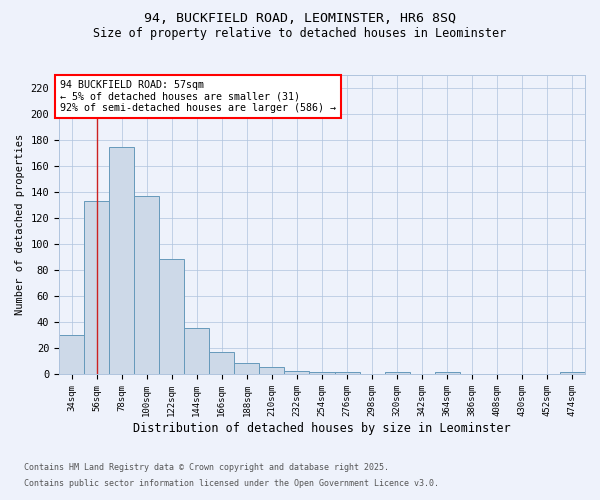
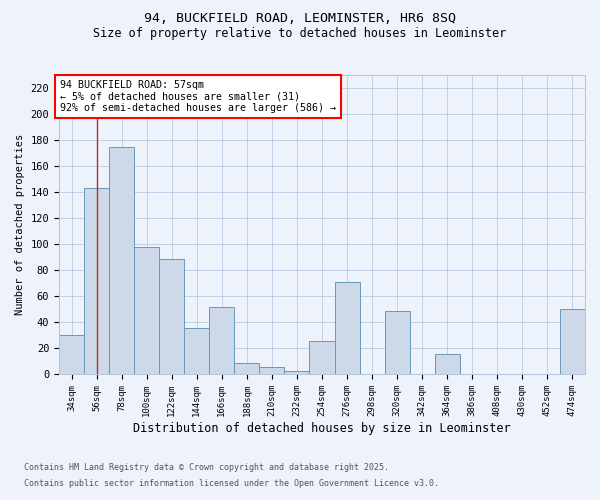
56sqm: 133 -> 143
100sqm: 137 -> 98
166sqm: 17 -> 52
254sqm: 2 -> 26
276sqm: 2 -> 71
320sqm: 2 -> 49
364sqm: 2 -> 16
474sqm: 2 -> 50
